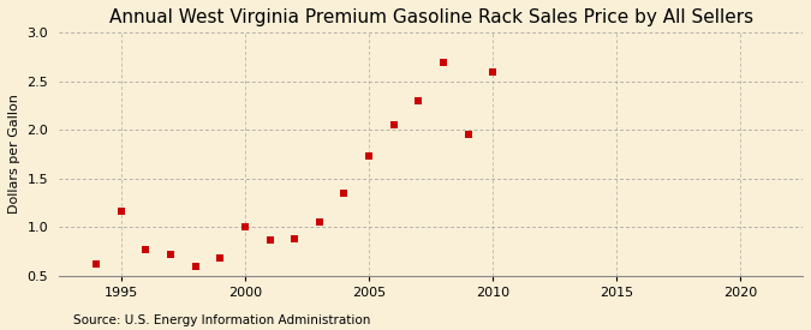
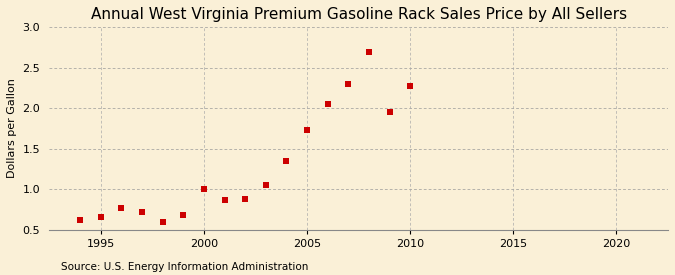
1995: 1.16 -> 0.66
2010: 2.60 -> 2.28
